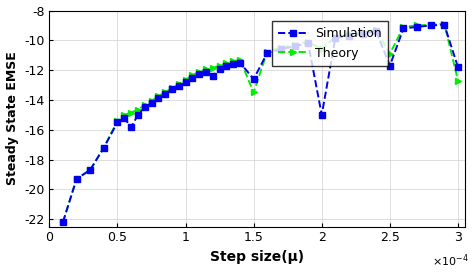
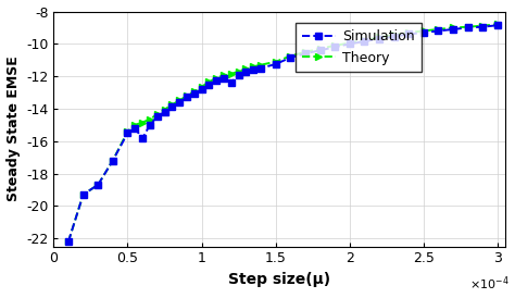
Simulation/1.5: -12.6 -> -11.2
Theory/1.5: -13.5 -> -11.1
Simulation/2: -15.0 -> -10.0
Theory/2: -10.6 -> -9.9
Simulation/2.5: -11.7 -> -9.3
Theory/2.5: -10.9 -> -9.2
Simulation/3: -11.8 -> -8.8
Theory/3: -12.7 -> -8.8
